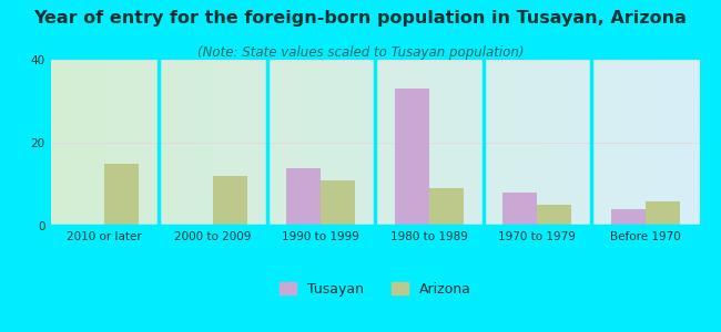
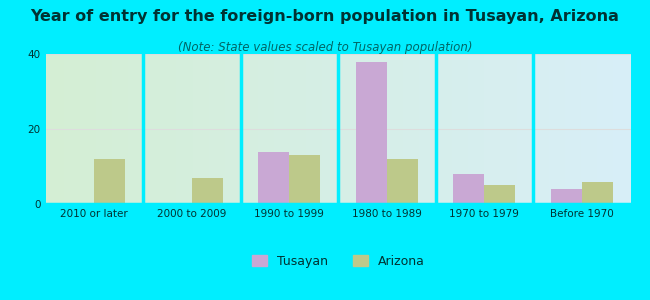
Arizona/2010 or later: 15 -> 12
Arizona/2000 to 2009: 12 -> 7
Arizona/1990 to 1999: 11 -> 13
Tusayan/1980 to 1989: 33 -> 38
Arizona/1980 to 1989: 9 -> 12
